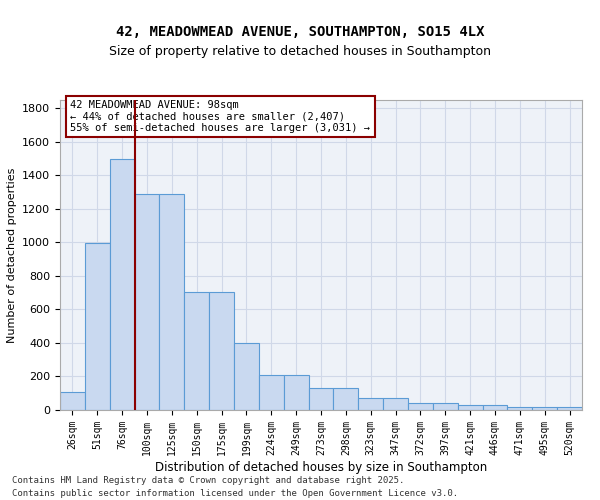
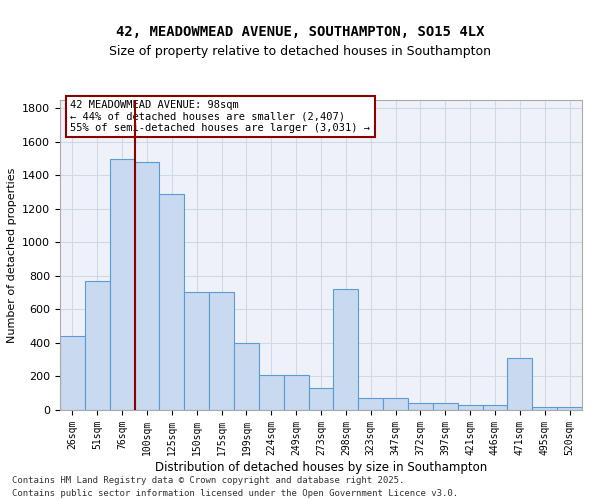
26sqm: 100 -> 440
51sqm: 1000 -> 770
100sqm: 1290 -> 1480
298sqm: 130 -> 720
471sqm: 20 -> 310
